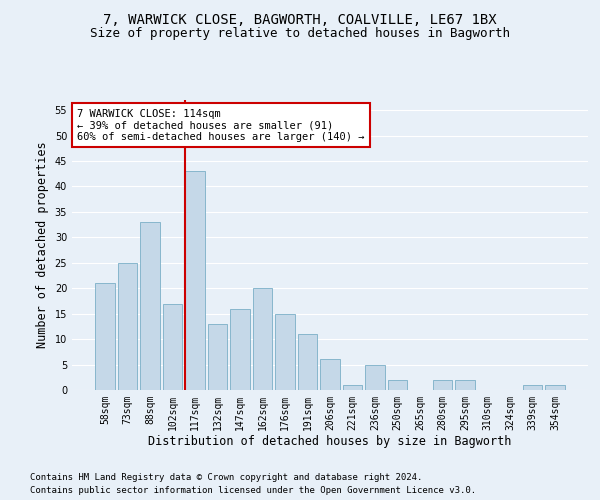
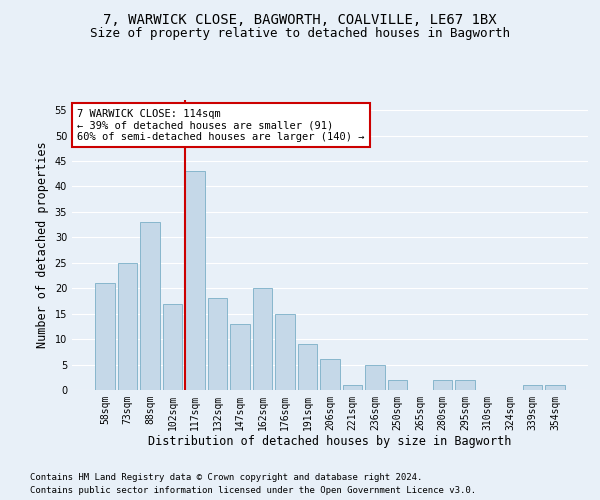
132sqm: 13 -> 18
147sqm: 16 -> 13
191sqm: 11 -> 9
